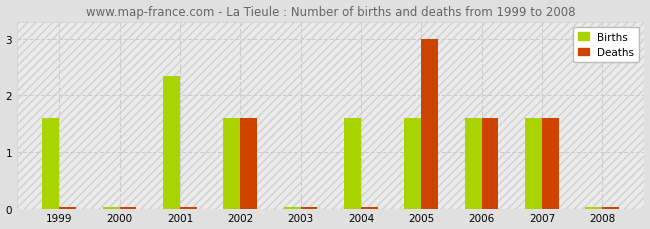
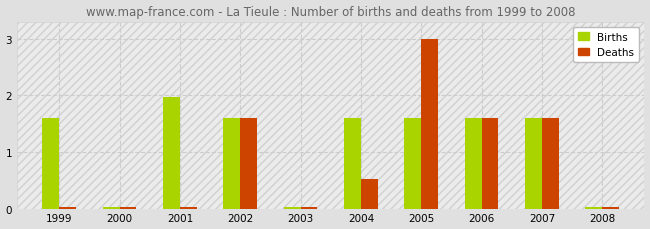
Births/2001: 2.33 -> 1.96
Deaths/2004: 0.02 -> 0.52
